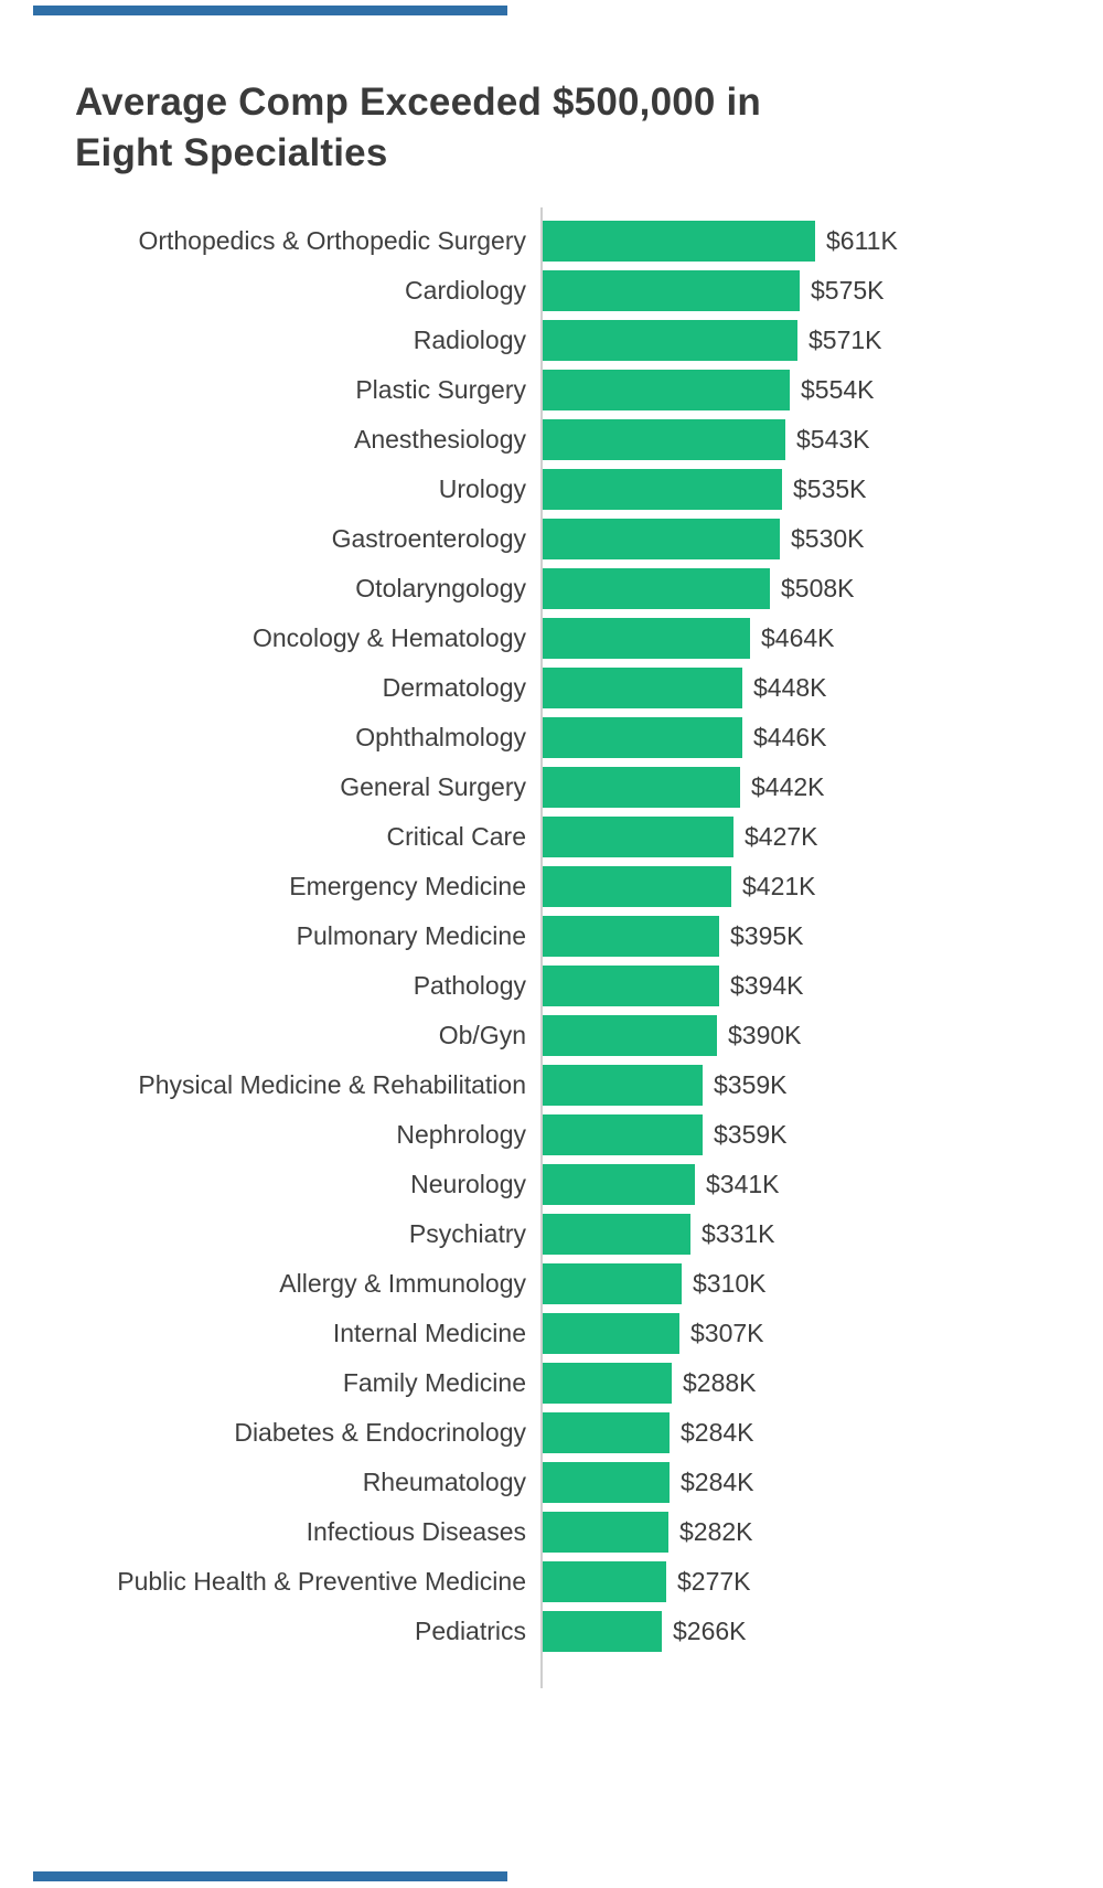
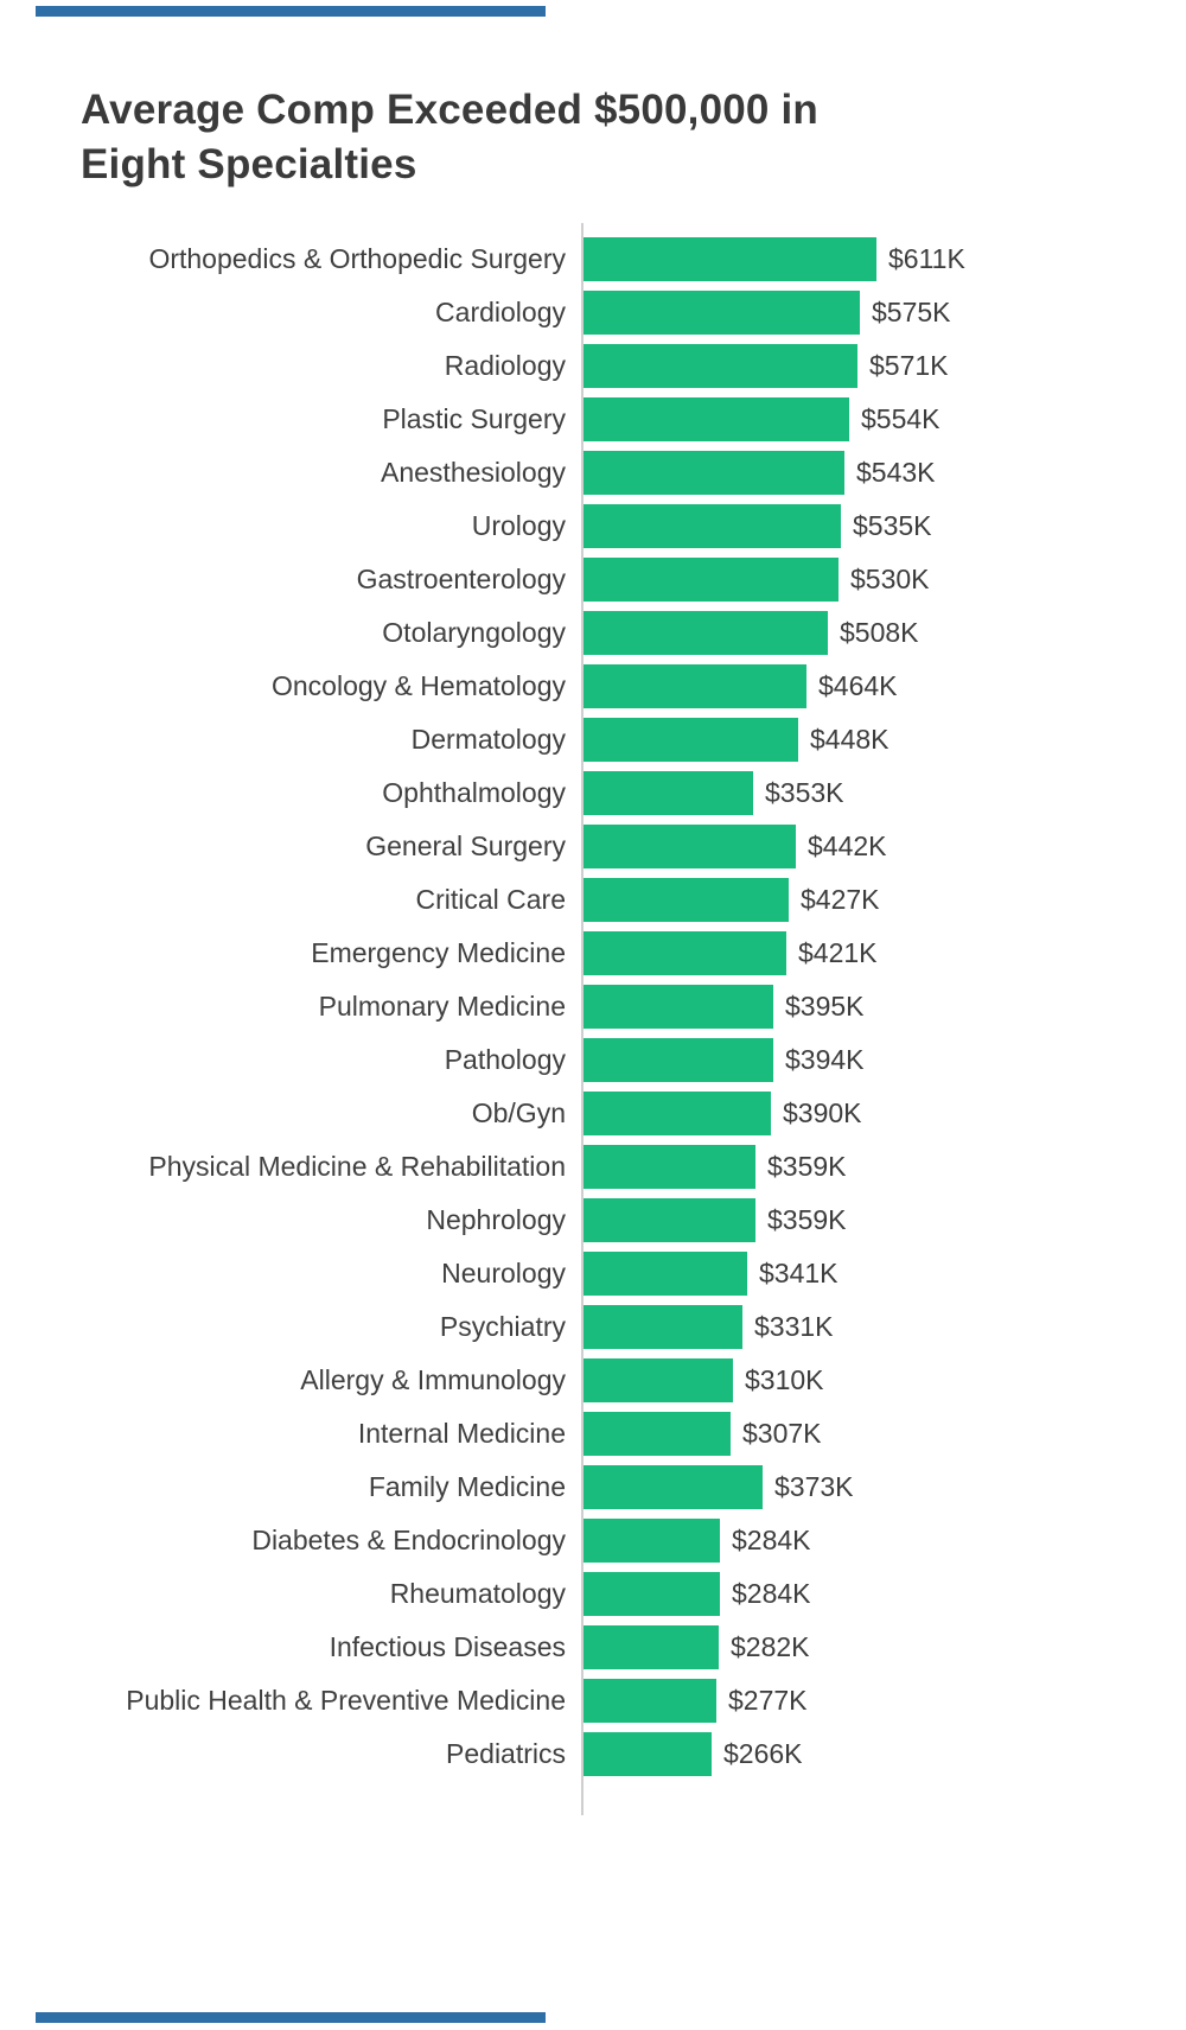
Ophthalmology: $446K -> $353K
Family Medicine: $288K -> $373K
